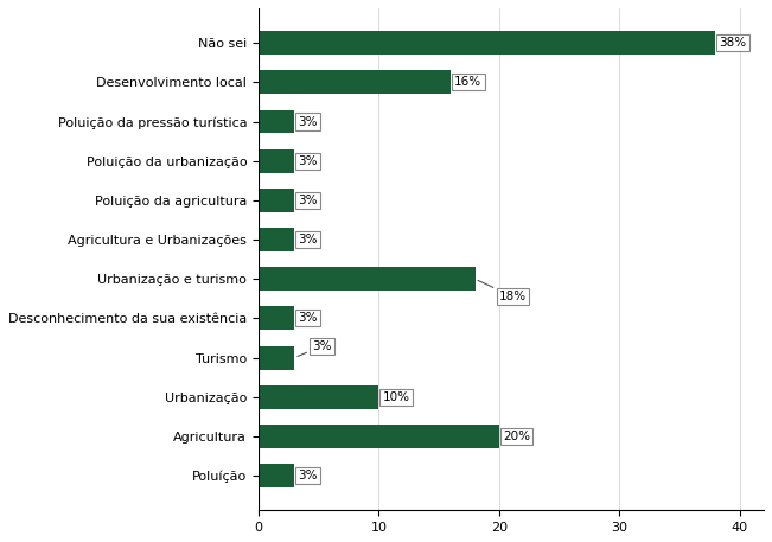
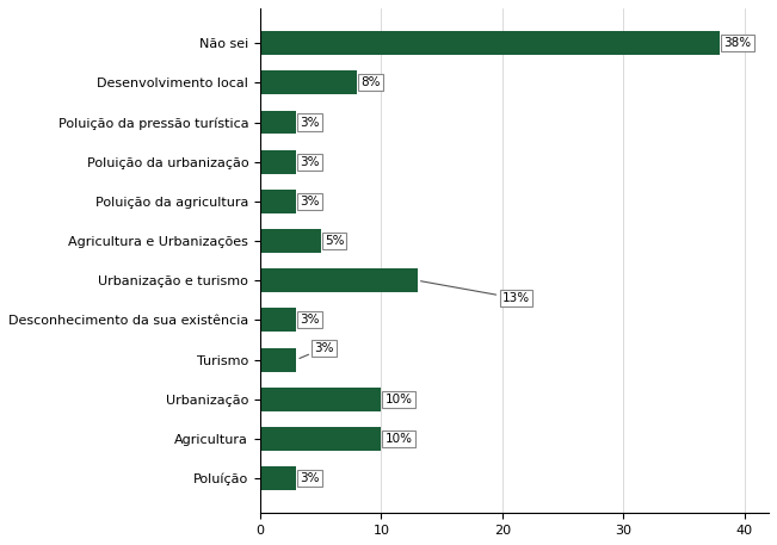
Desenvolvimento local: 16% -> 8%
Agricultura e Urbanizações: 3% -> 5%
Urbanização e turismo: 18% -> 13%
Agricultura: 20% -> 10%
